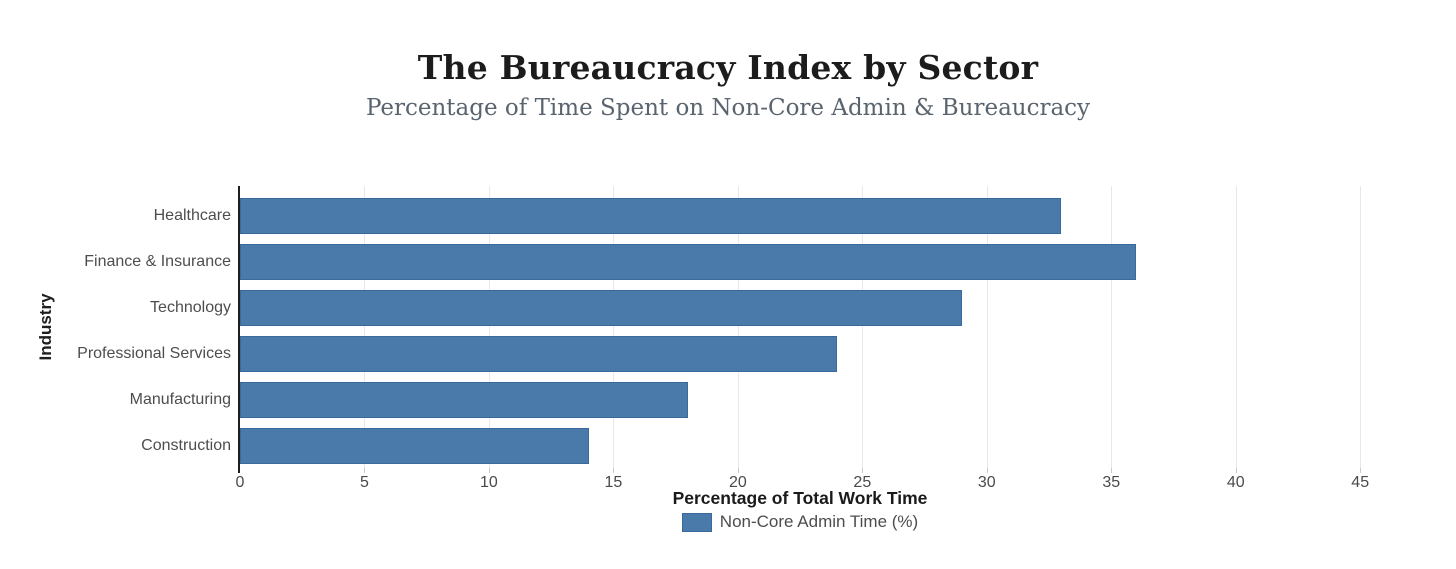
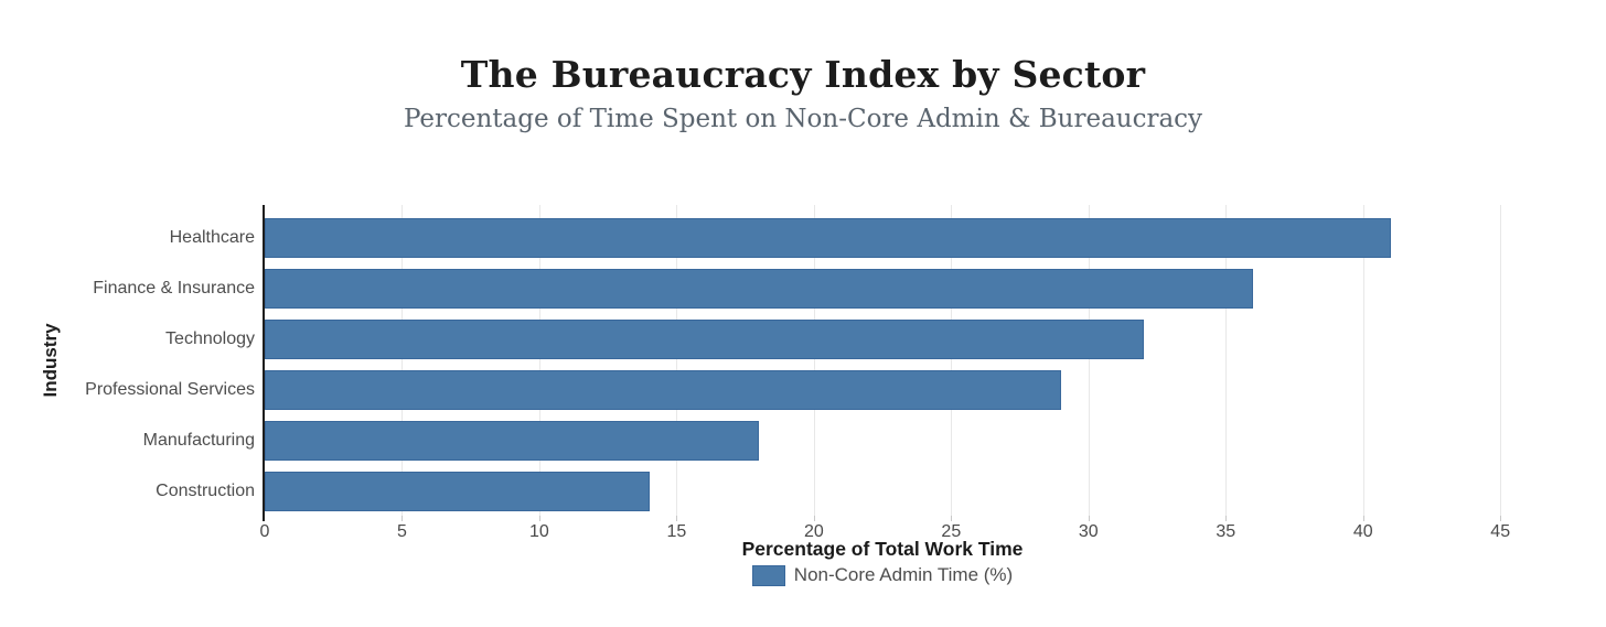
Healthcare: 33 -> 41
Technology: 29 -> 32
Professional Services: 24 -> 29
